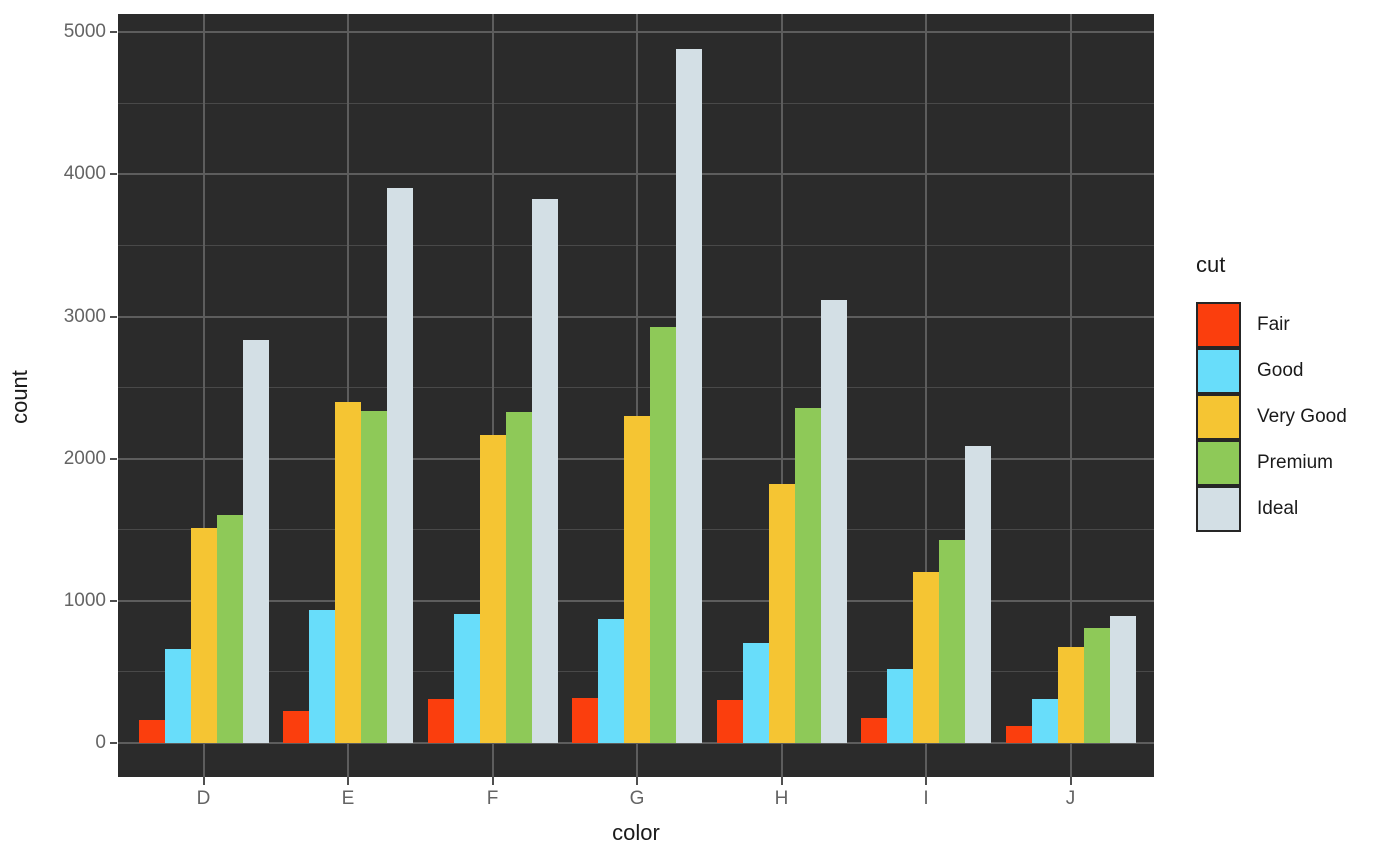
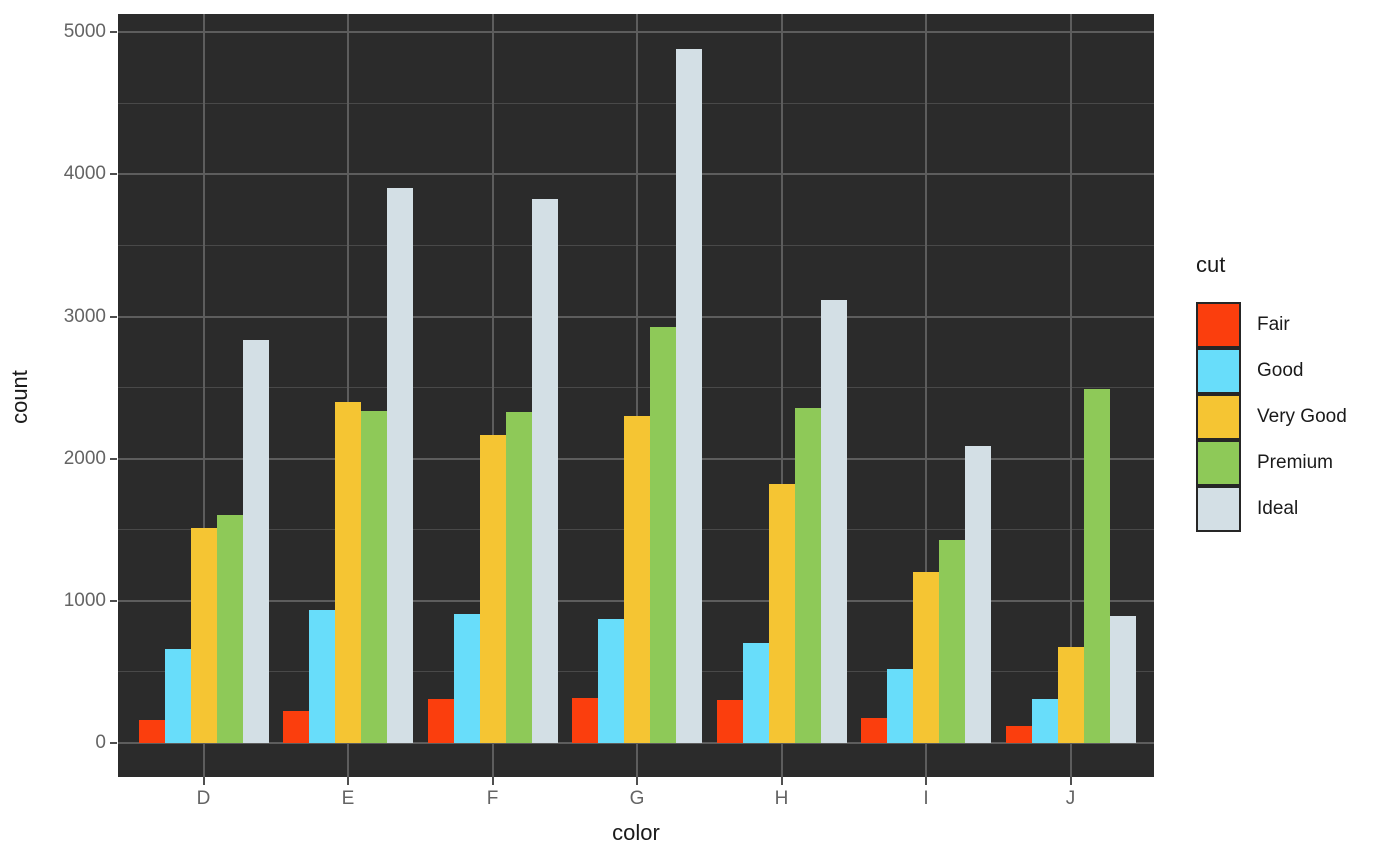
Premium/J: 810 -> 2490
